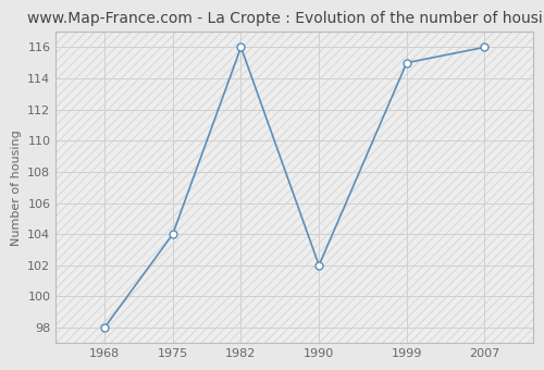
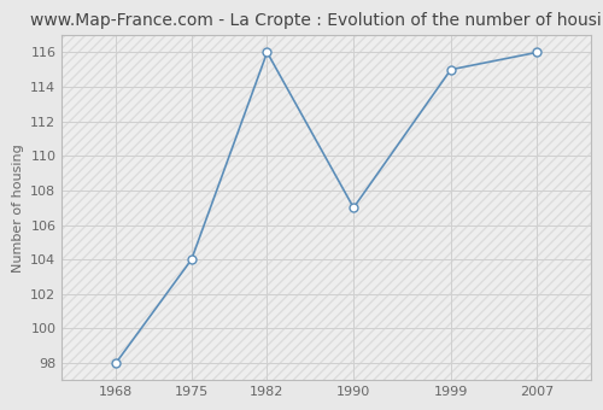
1990: 102 -> 107
